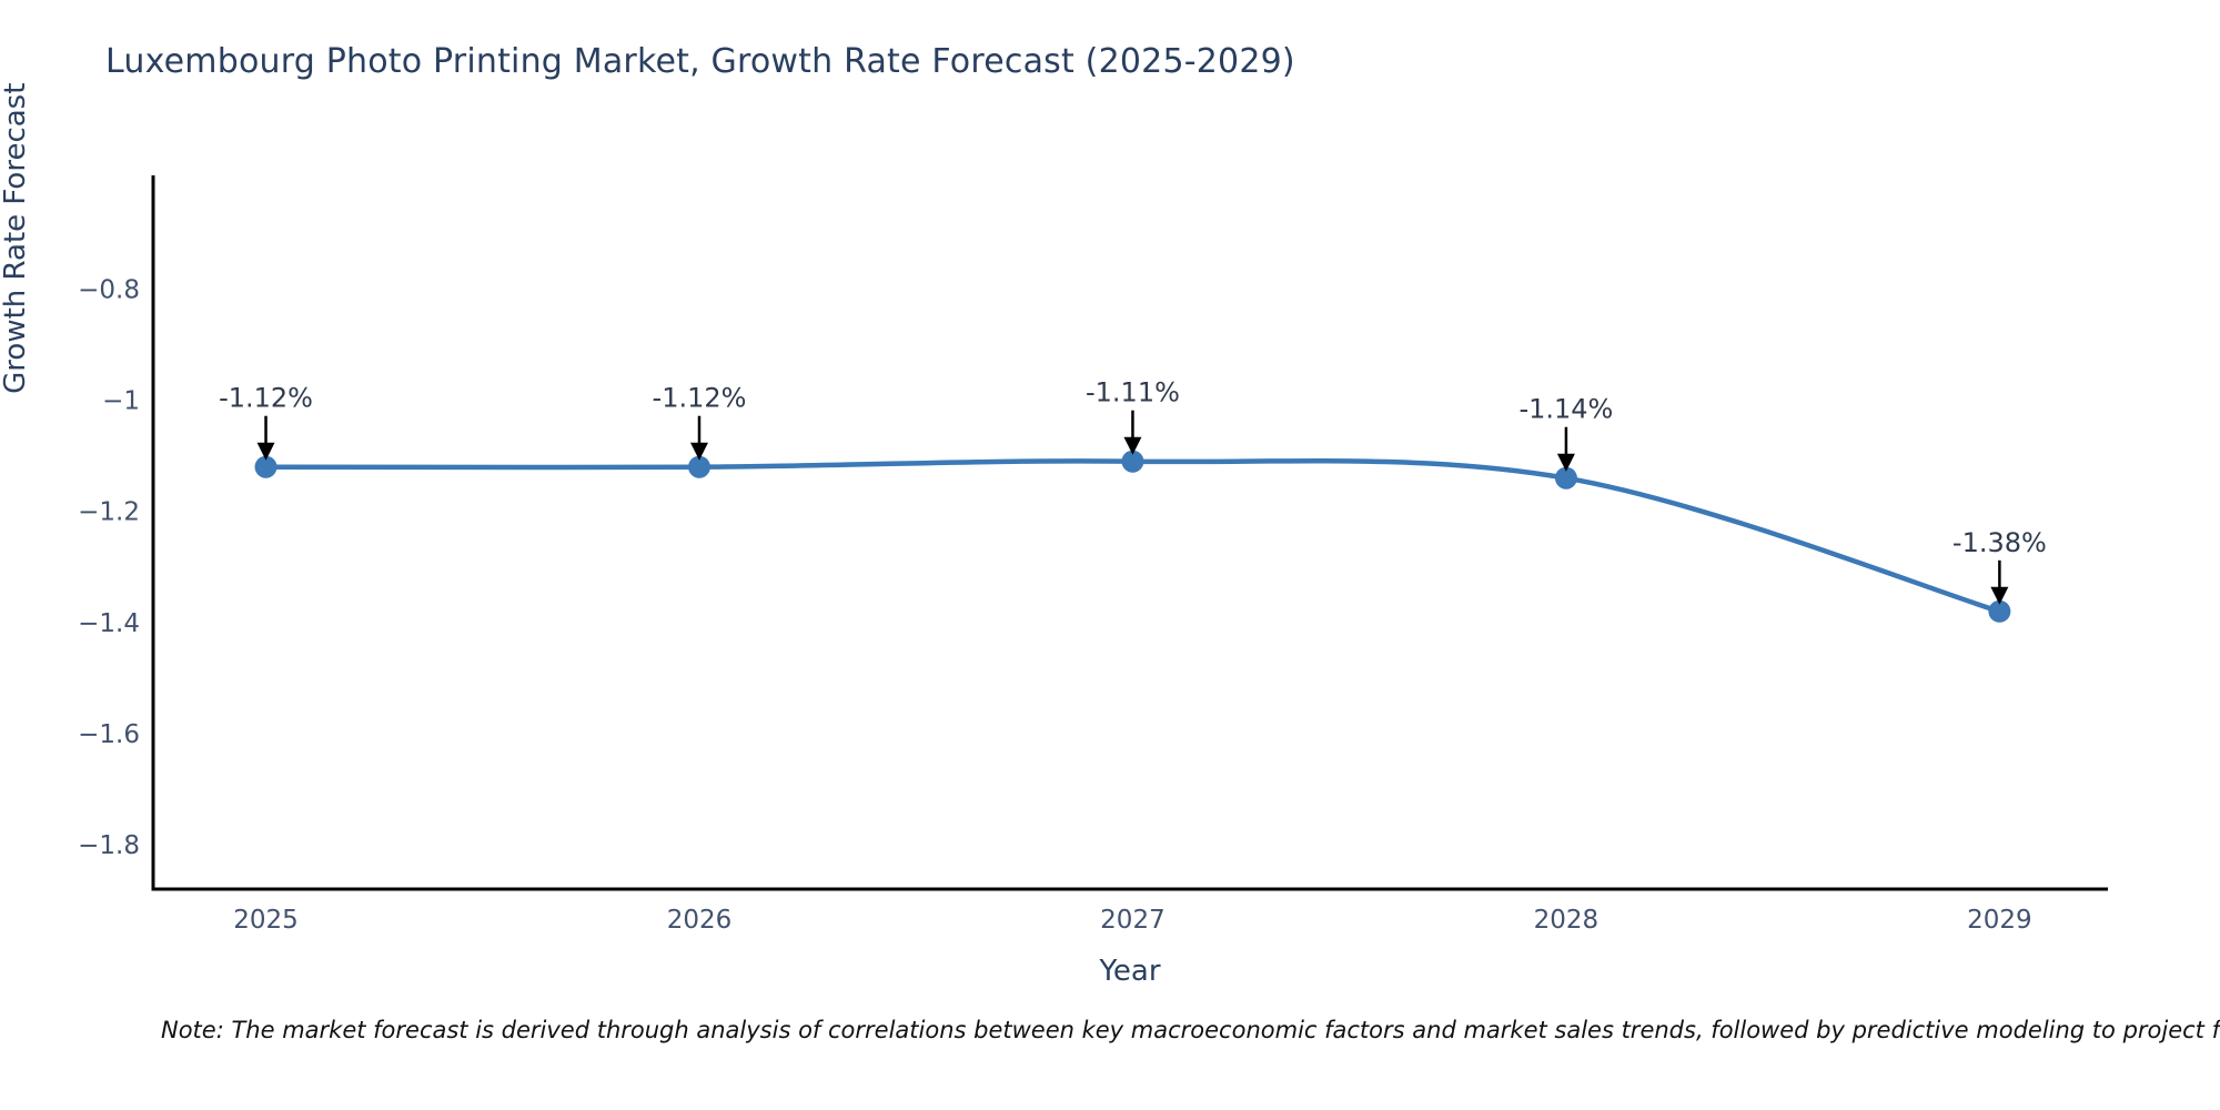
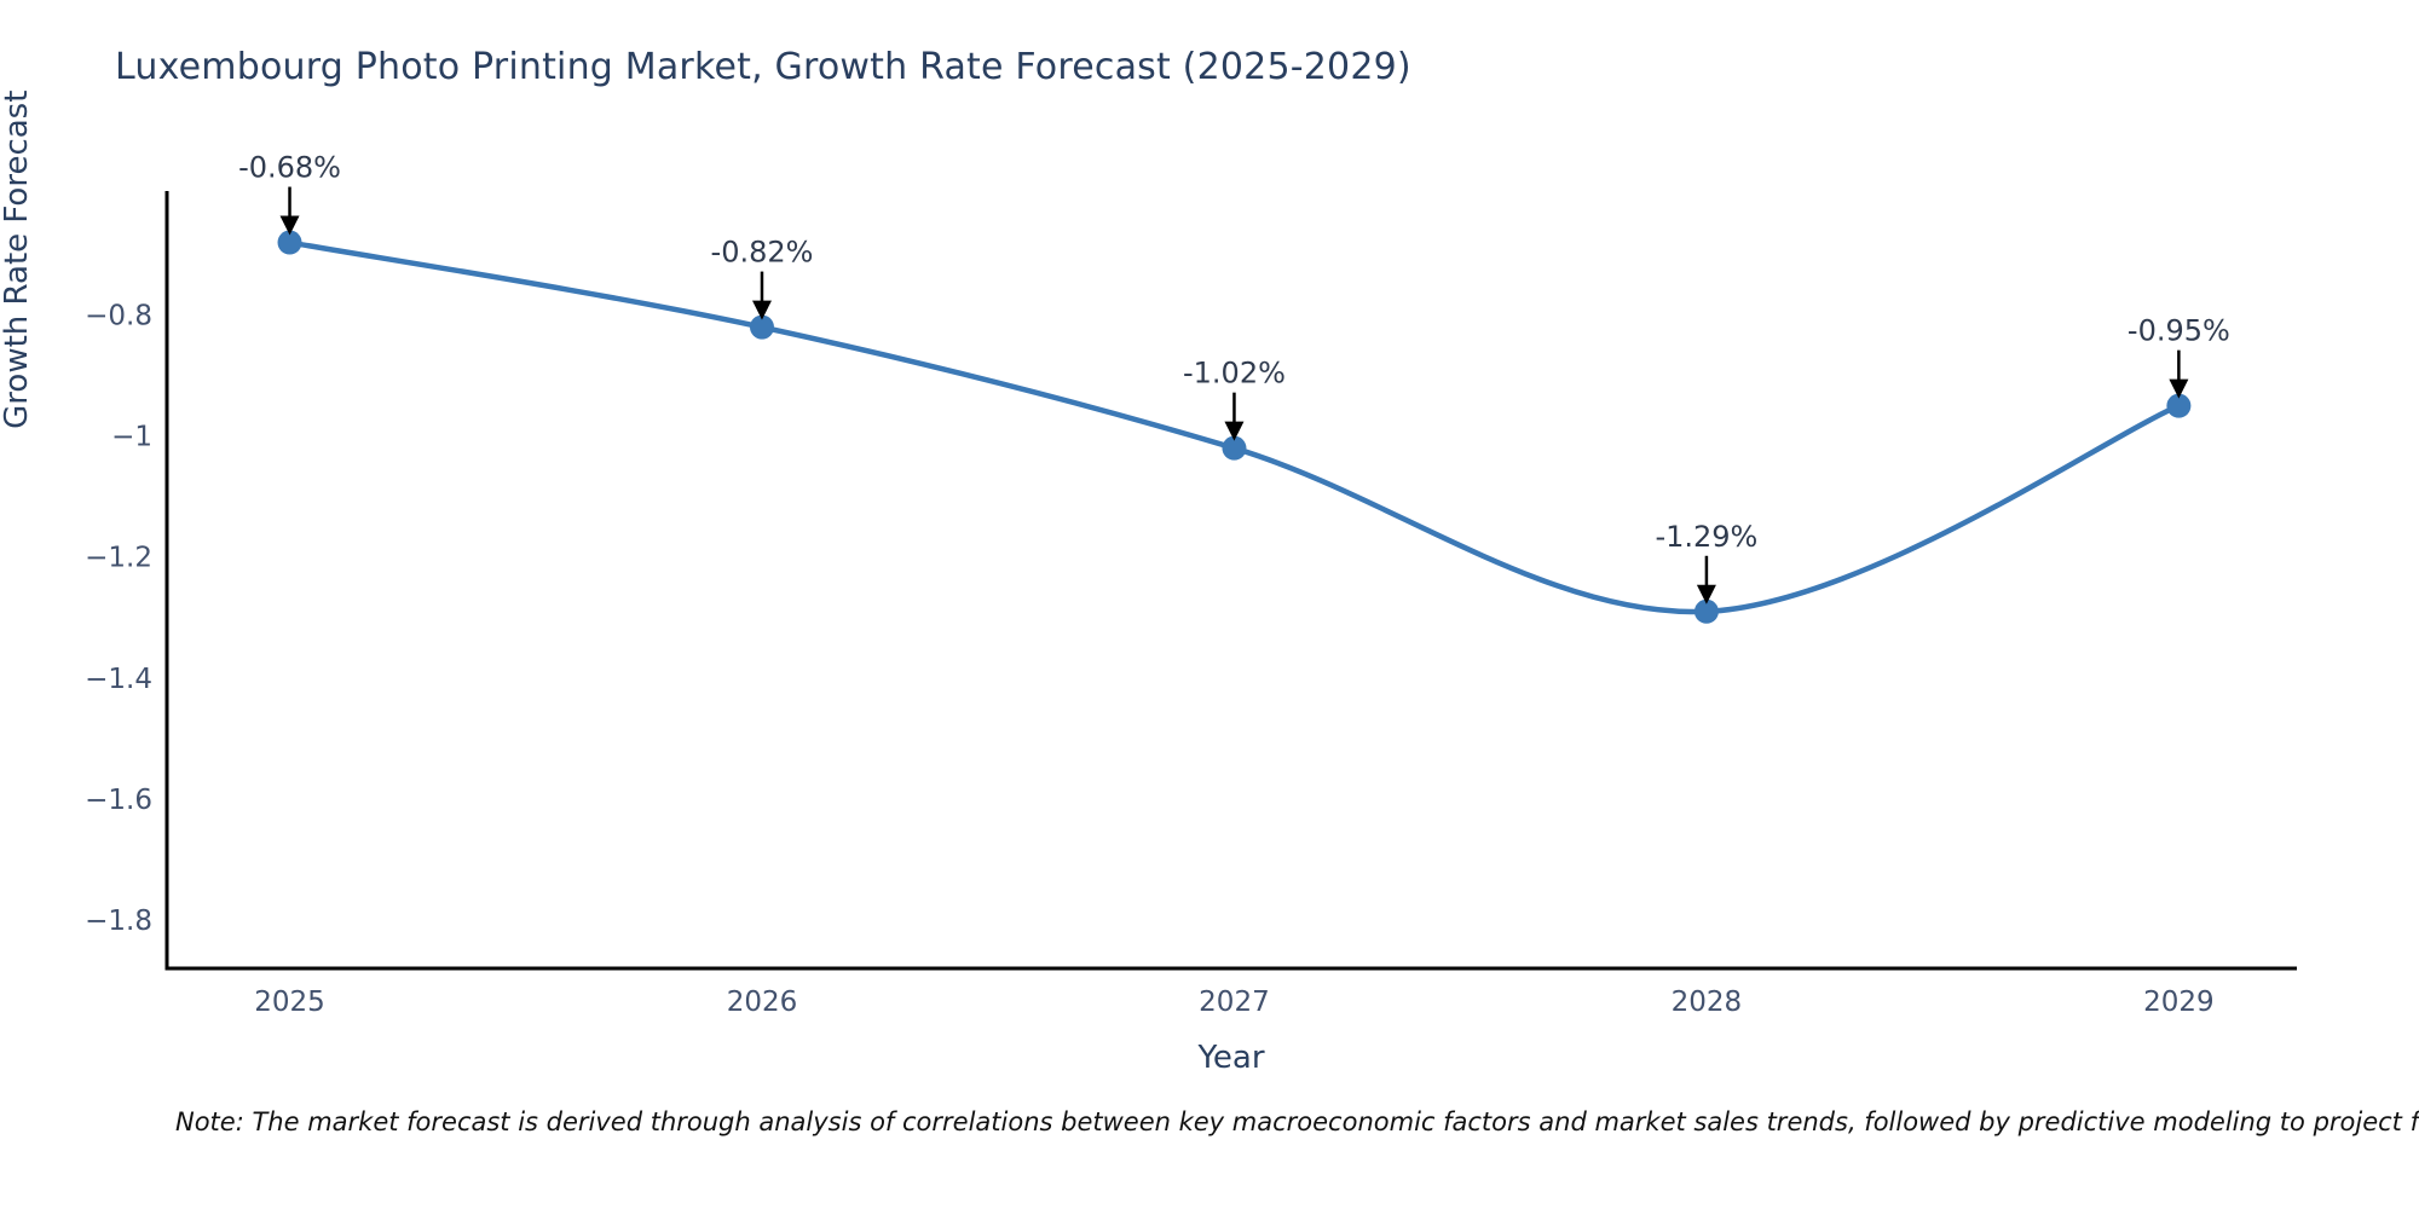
2025: -1.12% -> -0.68%
2026: -1.12% -> -0.82%
2027: -1.11% -> -1.02%
2028: -1.14% -> -1.29%
2029: -1.38% -> -0.95%
